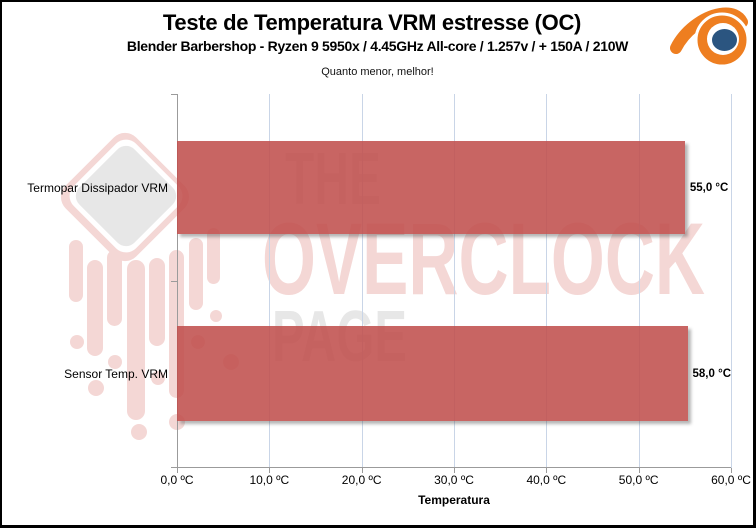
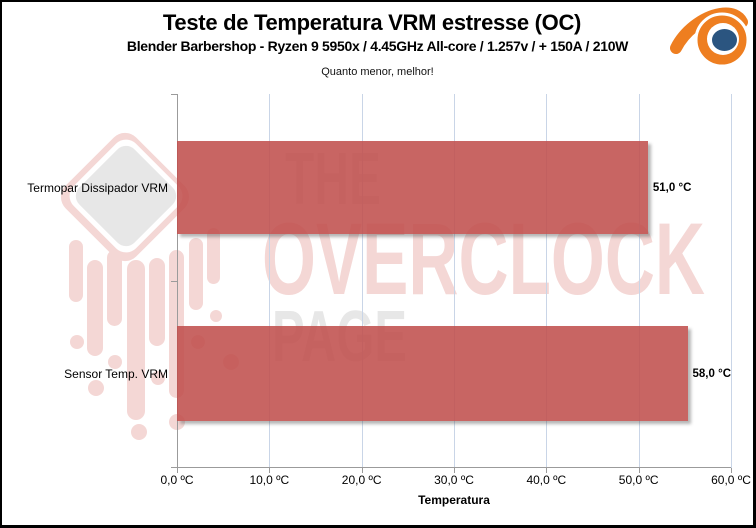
Termopar Dissipador VRM: 55,0 -> 51,0
